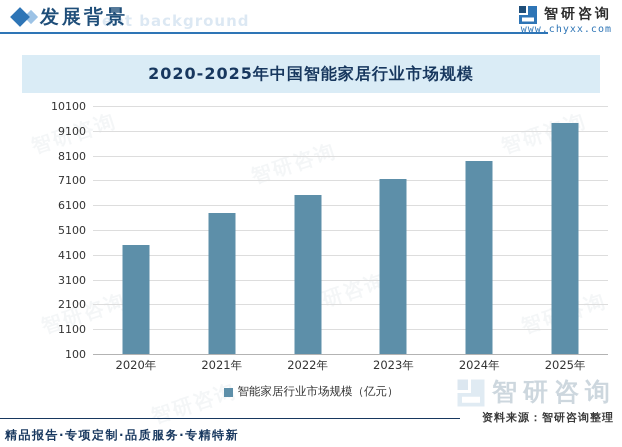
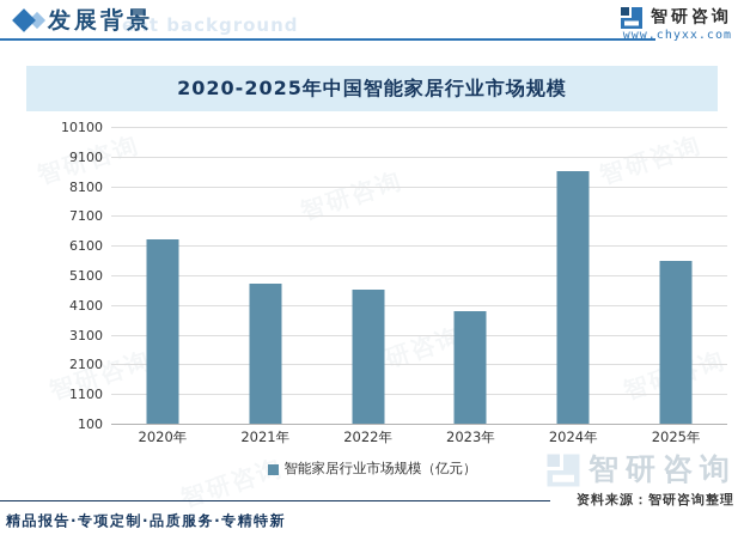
2020年: 4500 -> 6300
2021年: 5800 -> 4800
2022年: 6500 -> 4600
2023年: 7200 -> 3900
2024年: 7900 -> 8600
2025年: 9400 -> 5600
